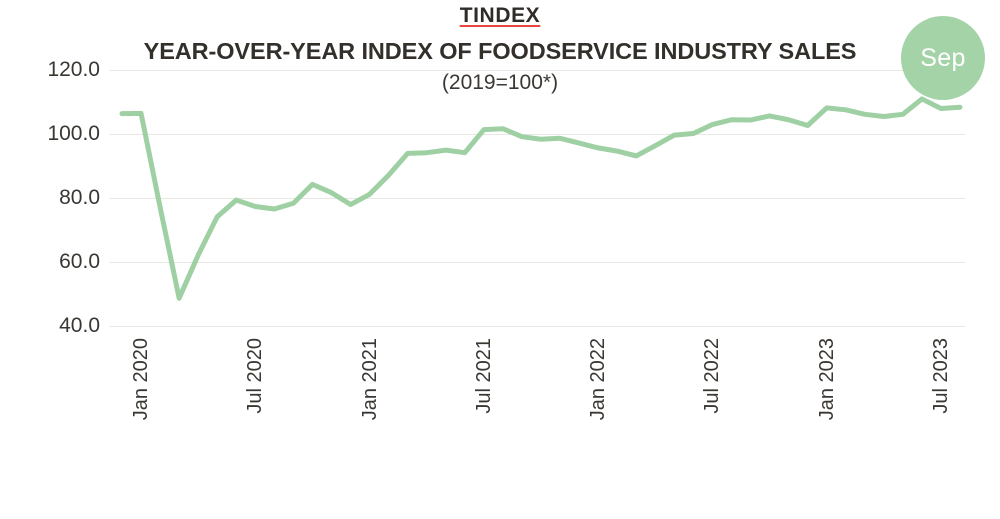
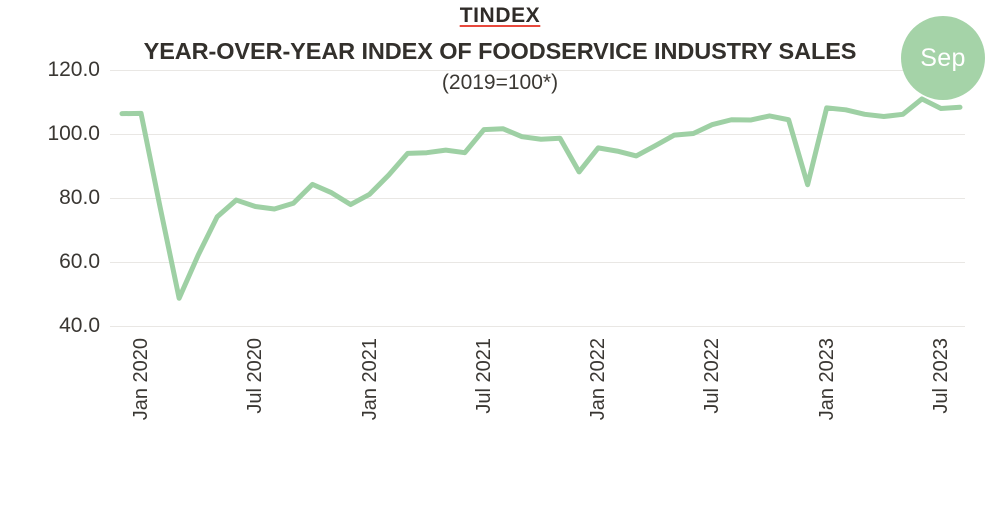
Jan 2022: 97 -> 88
Jan 2023: 102 -> 84
